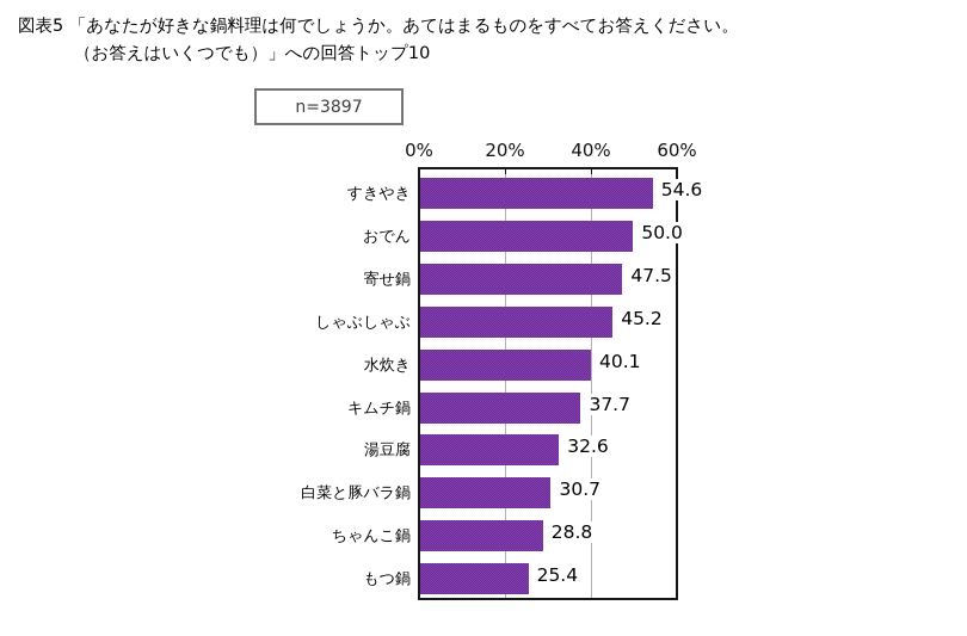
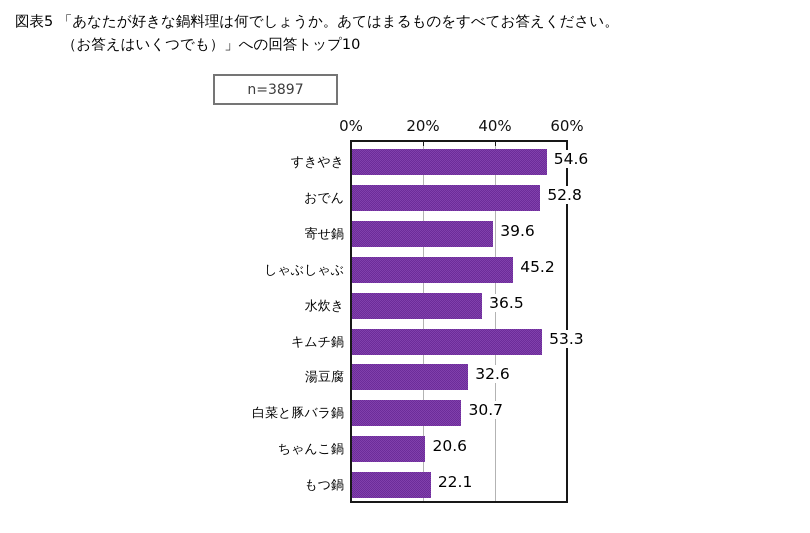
おでん: 50.0 -> 52.8
寄せ鍋: 47.5 -> 39.6
水炊き: 40.1 -> 36.5
キムチ鍋: 37.7 -> 53.3
ちゃんこ鍋: 28.8 -> 20.6
もつ鍋: 25.4 -> 22.1
